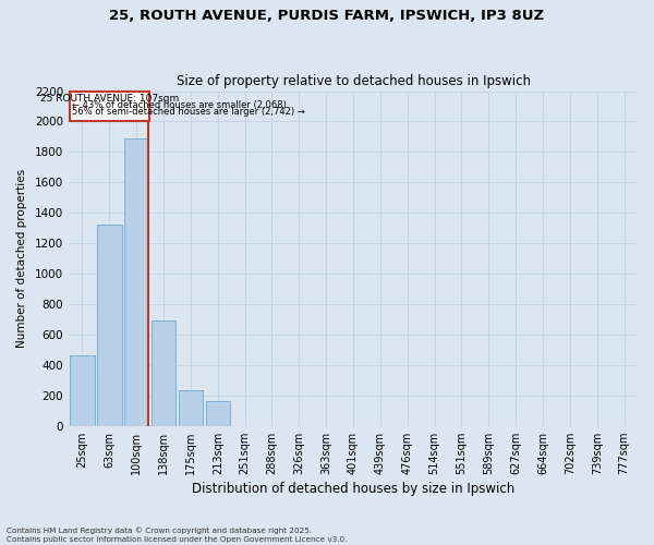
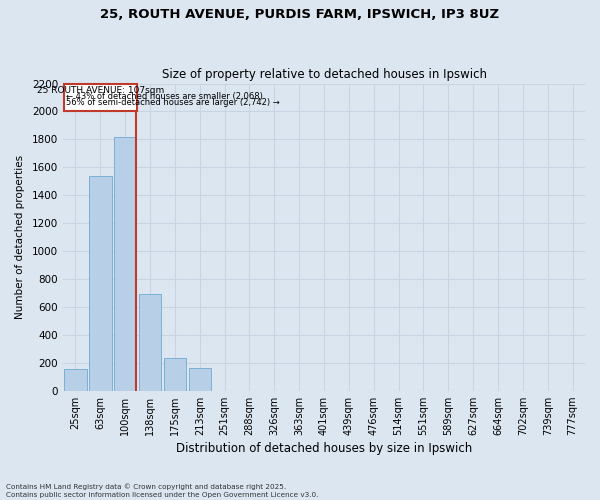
25sqm: 460 -> 160
63sqm: 1320 -> 1540
100sqm: 1890 -> 1820
